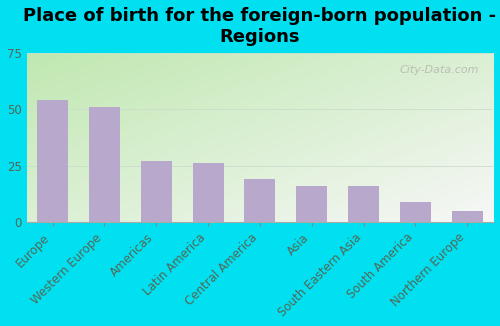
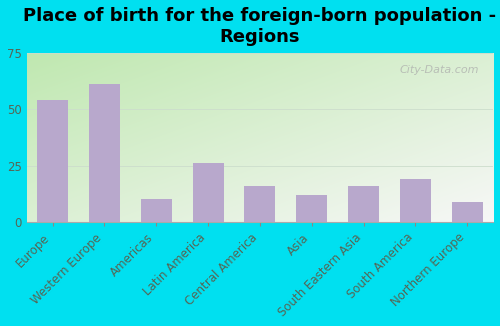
Western Europe: 51 -> 61
Americas: 27 -> 10
Central America: 19 -> 16
Asia: 16 -> 12
South America: 9 -> 19
Northern Europe: 5 -> 9
